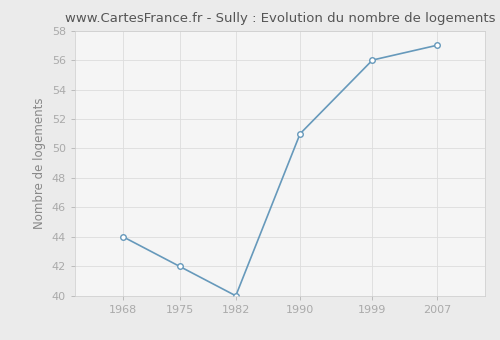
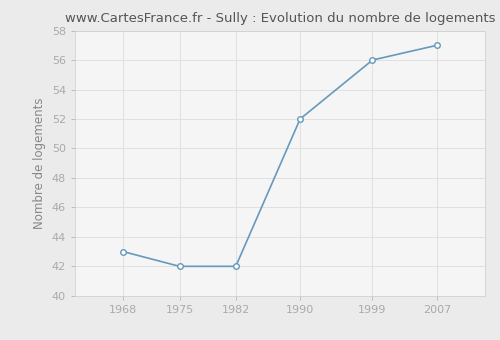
1968: 44 -> 43
1982: 40 -> 42
1990: 51 -> 52
